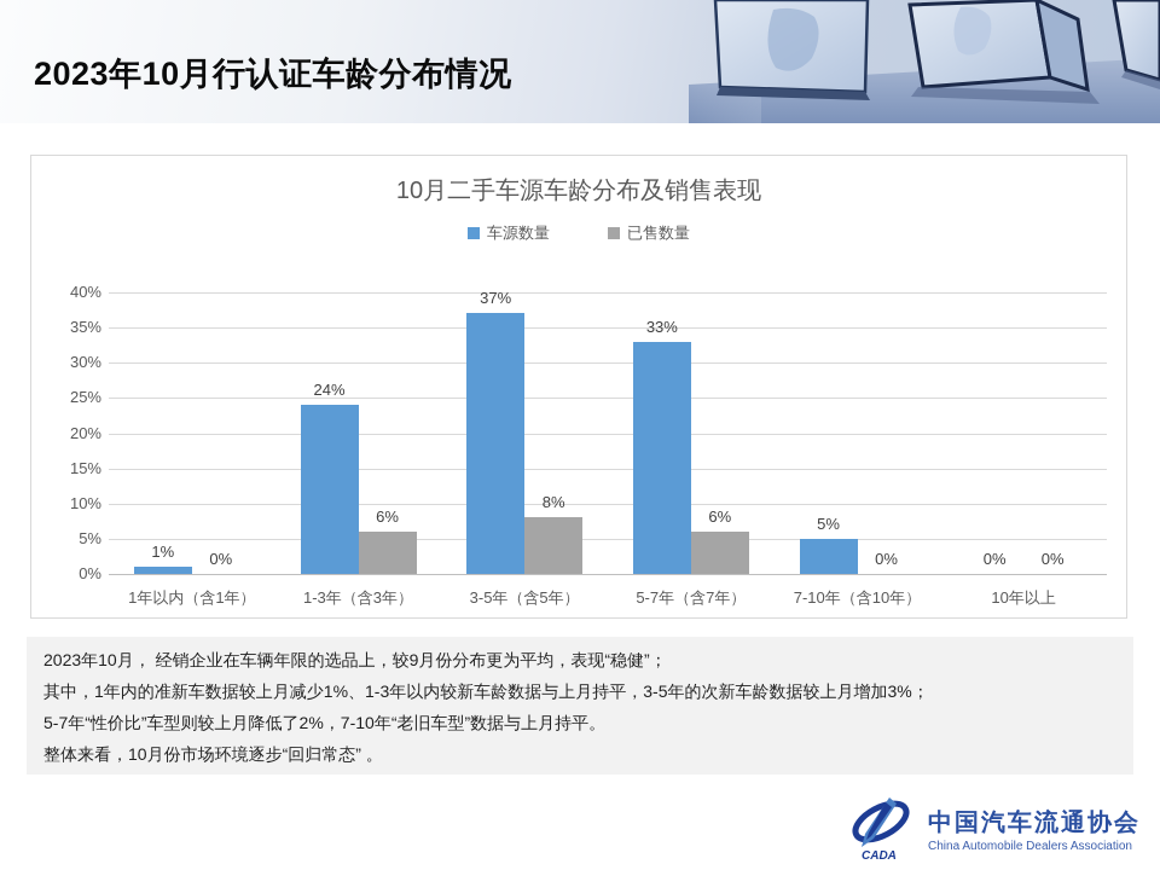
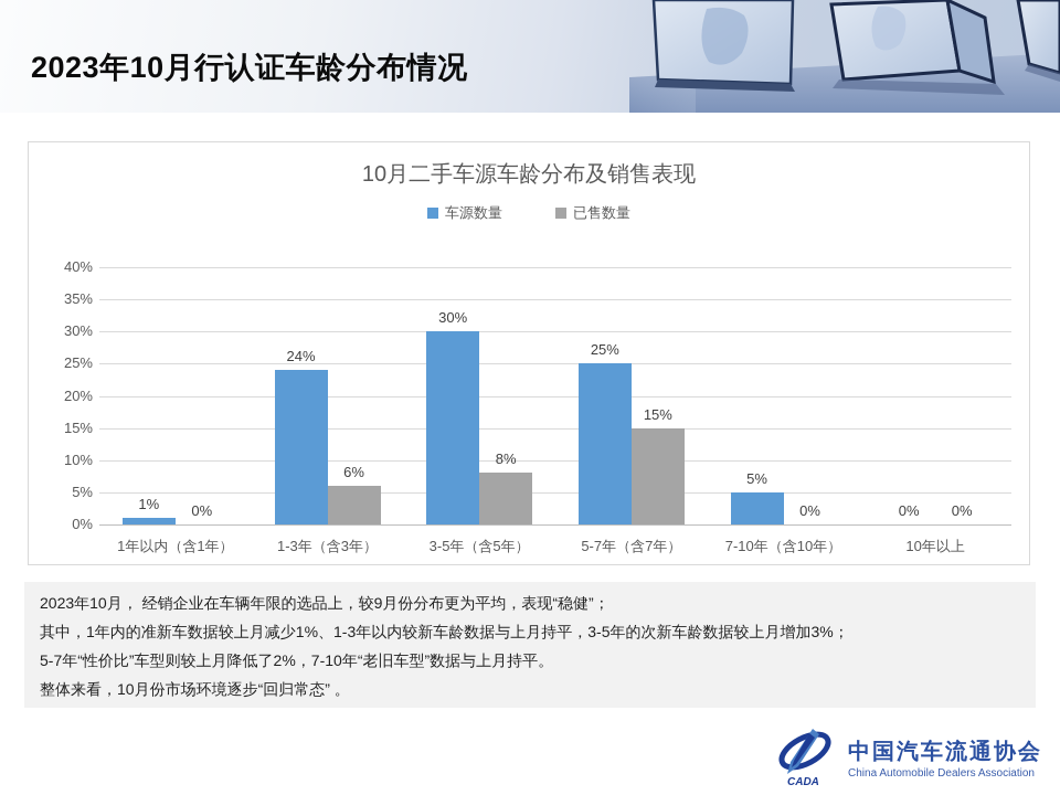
车源数量/3-5年（含5年）: 37% -> 30%
车源数量/5-7年（含7年）: 33% -> 25%
已售数量/5-7年（含7年）: 6% -> 15%
